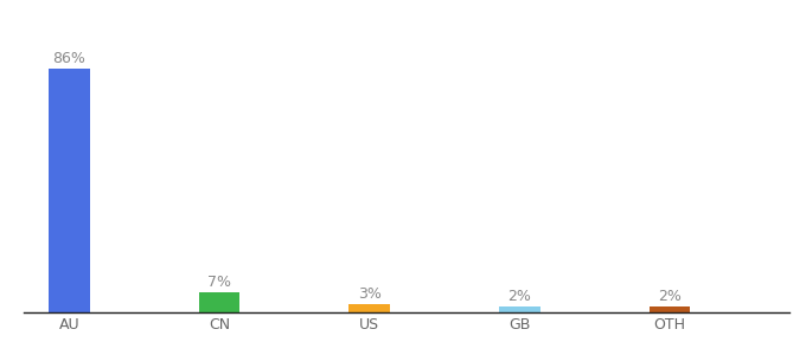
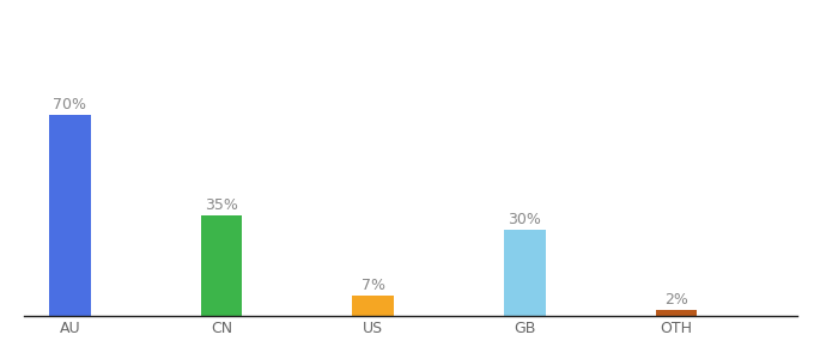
AU: 86% -> 70%
CN: 7% -> 35%
US: 3% -> 7%
GB: 2% -> 30%
